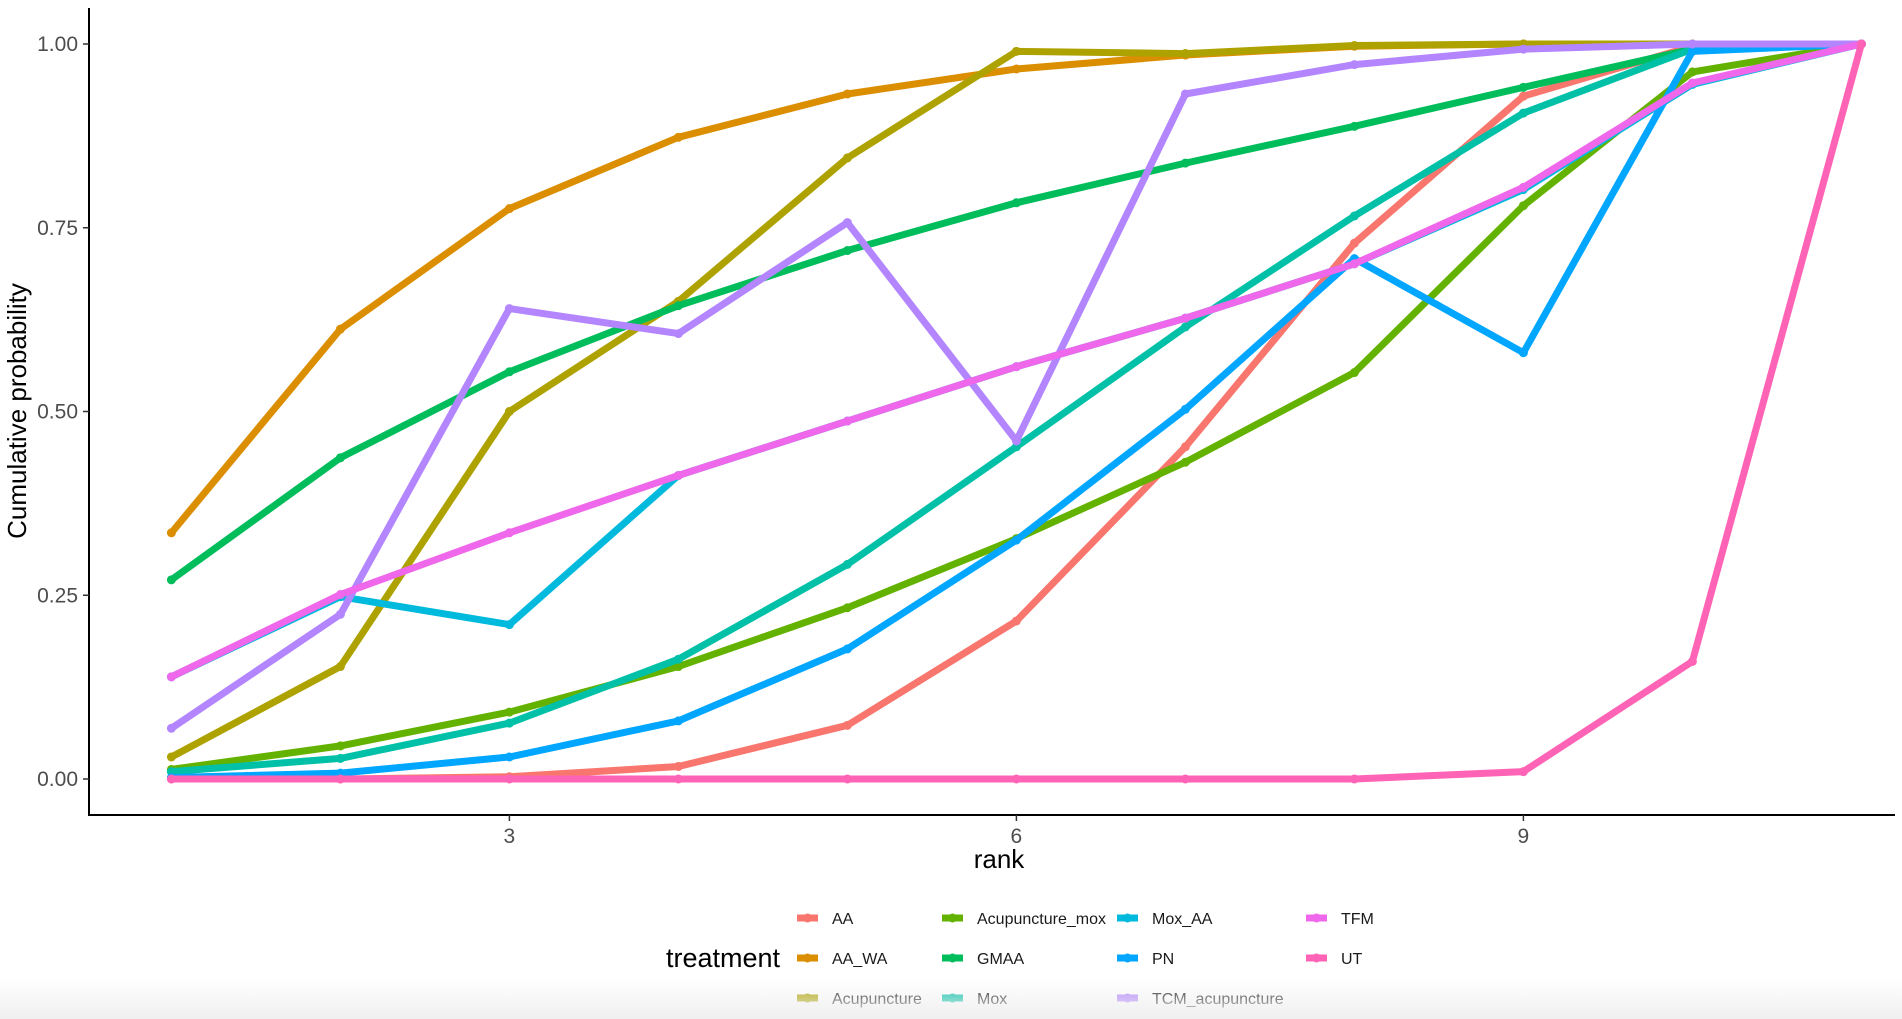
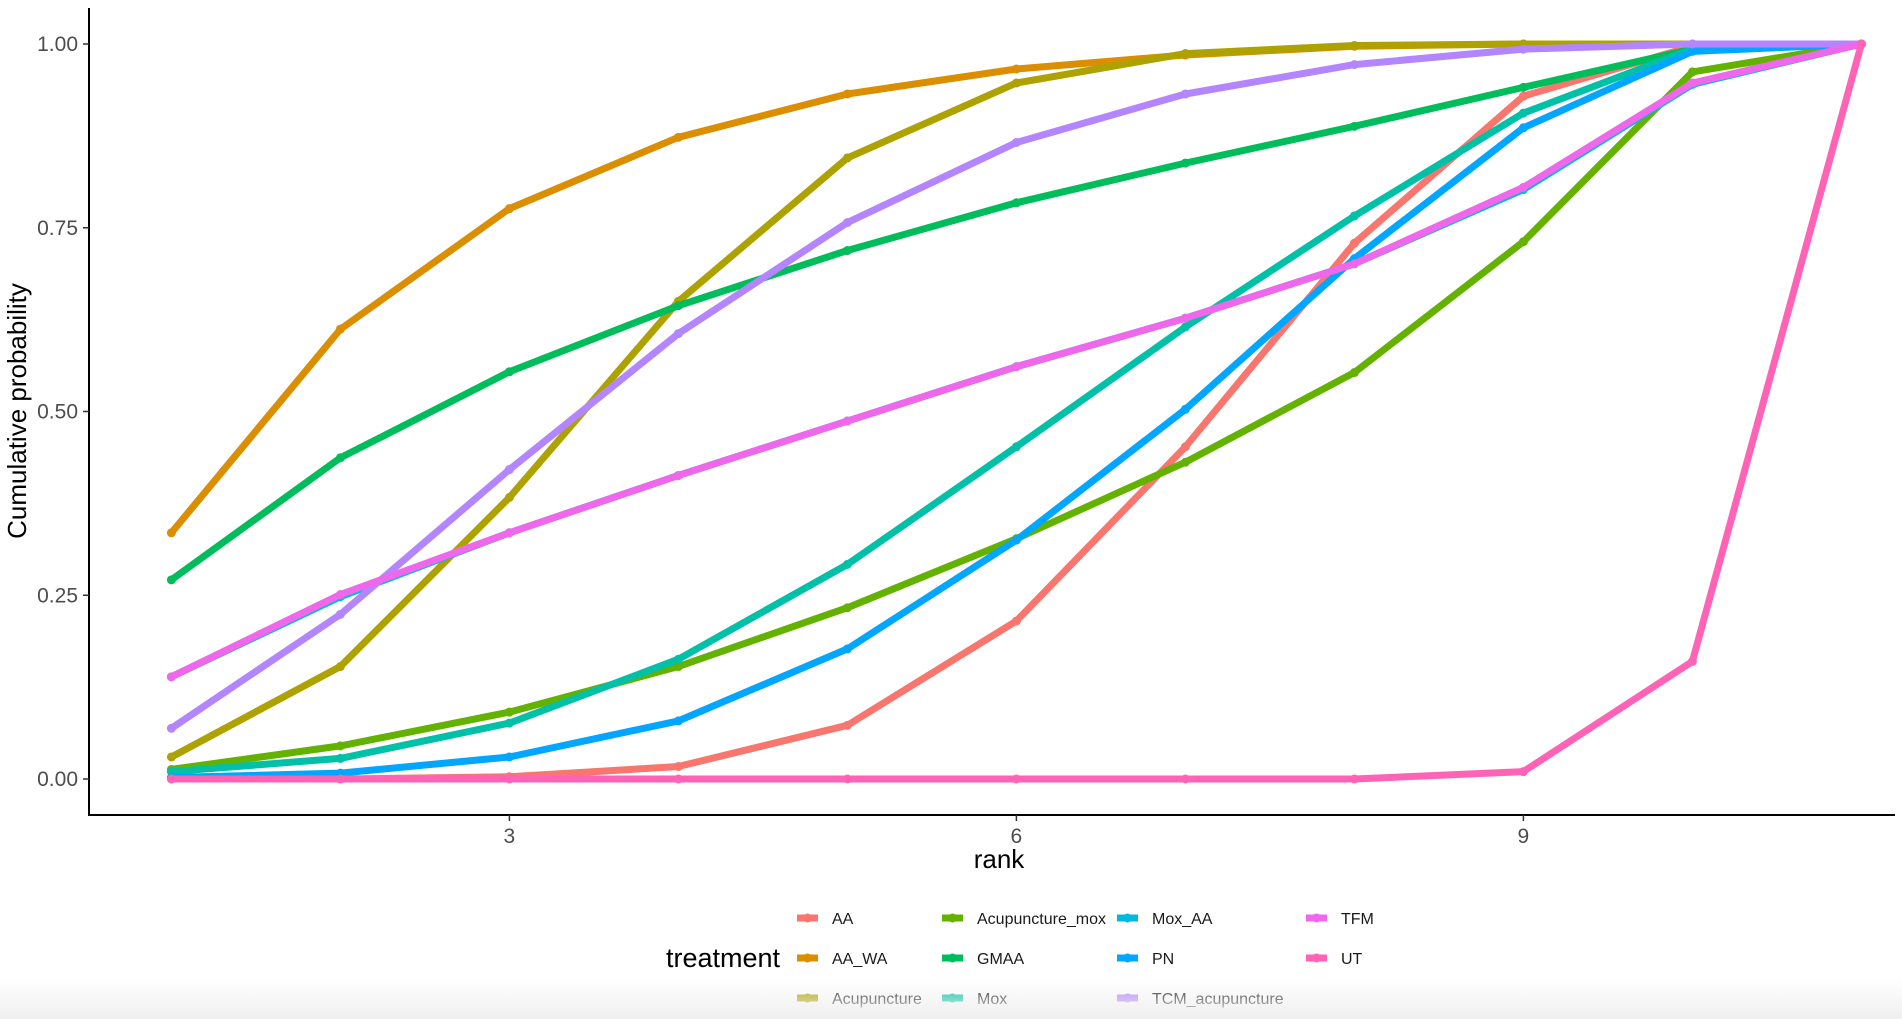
Acupuncture/3: 0.50 -> 0.38
Mox_AA/3: 0.21 -> 0.34
TCM_acupuncture/3: 0.64 -> 0.42
Acupuncture/6: 0.99 -> 0.95
TCM_acupuncture/6: 0.46 -> 0.87
Acupuncture_mox/9: 0.78 -> 0.73
PN/9: 0.58 -> 0.89
